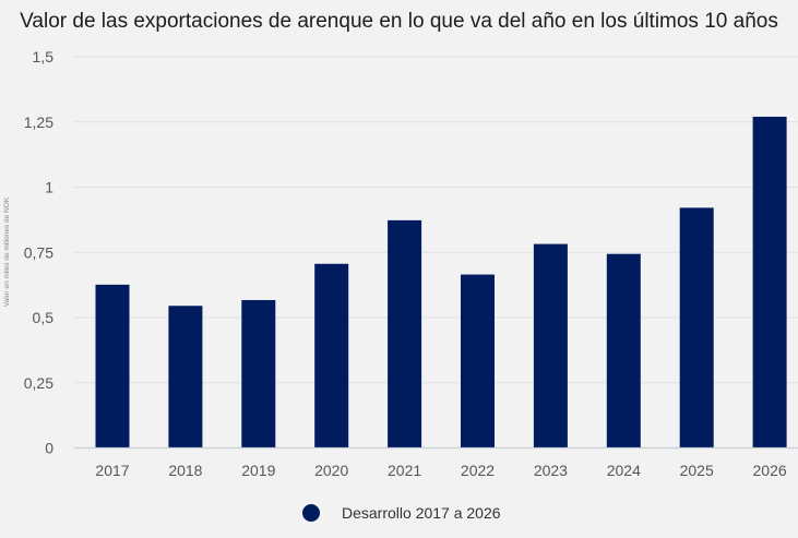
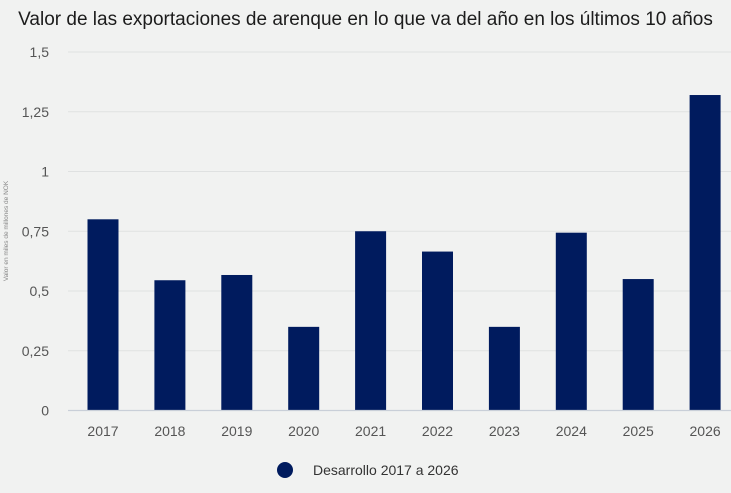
2017: 0,63 -> 0,80
2020: 0,71 -> 0,35
2021: 0,87 -> 0,75
2023: 0,78 -> 0,35
2025: 0,92 -> 0,55
2026: 1,27 -> 1,32
